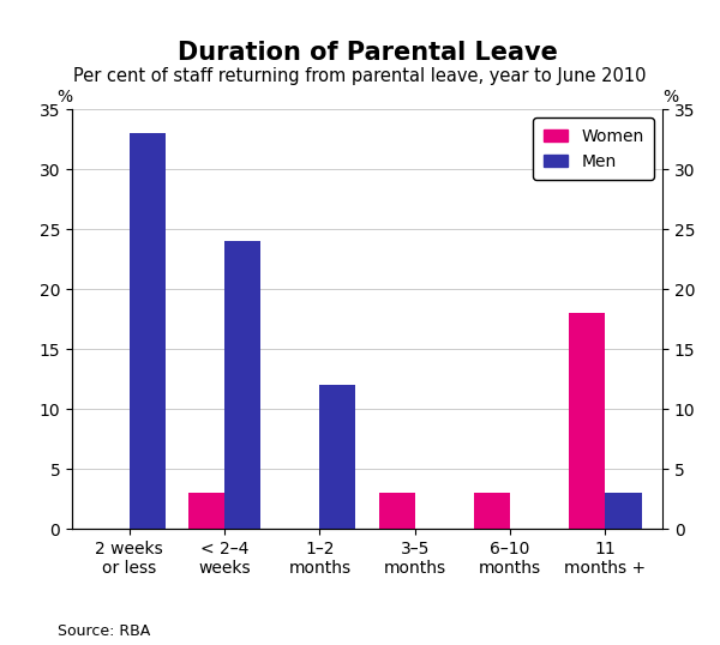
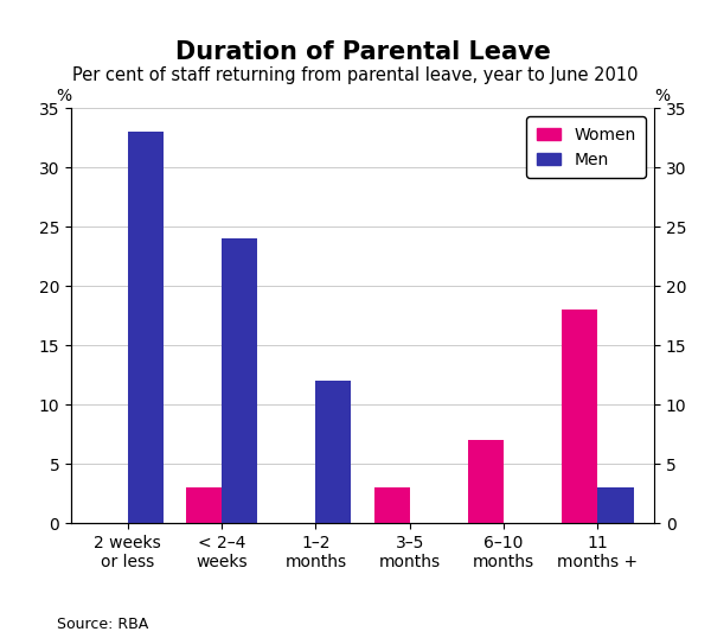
Women/6–10 months: 3 -> 7
